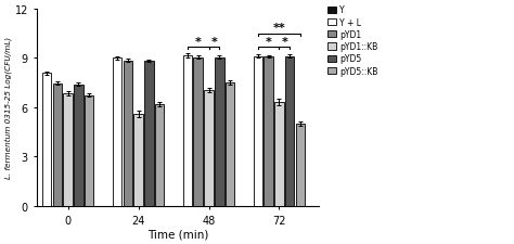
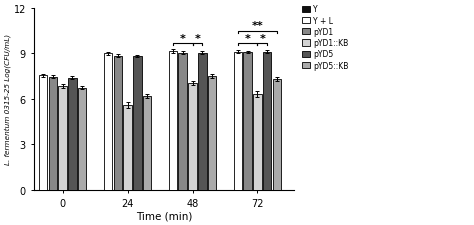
Y + L/0: 8.1 -> 7.5
pYD5::KB/72: 5.0 -> 7.3
